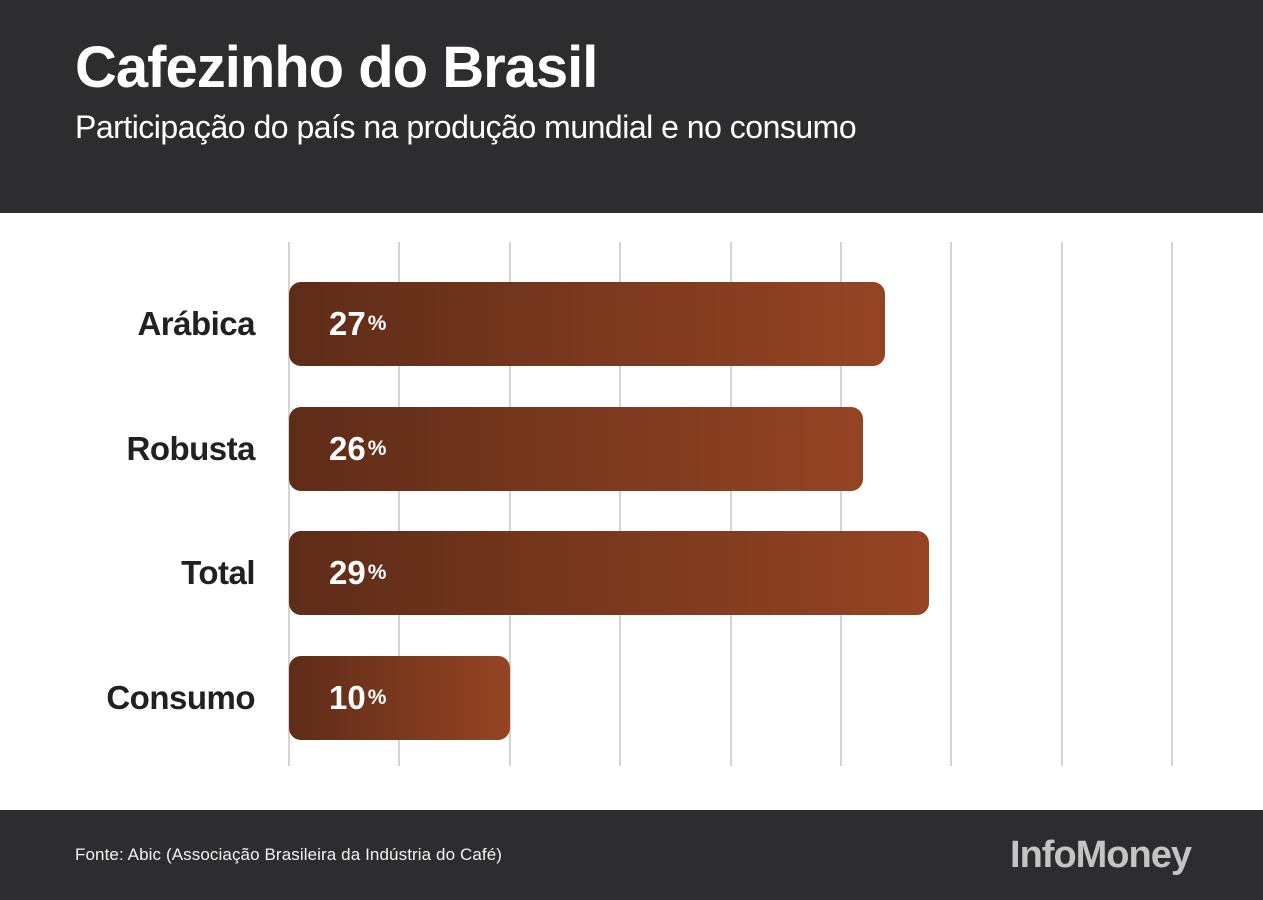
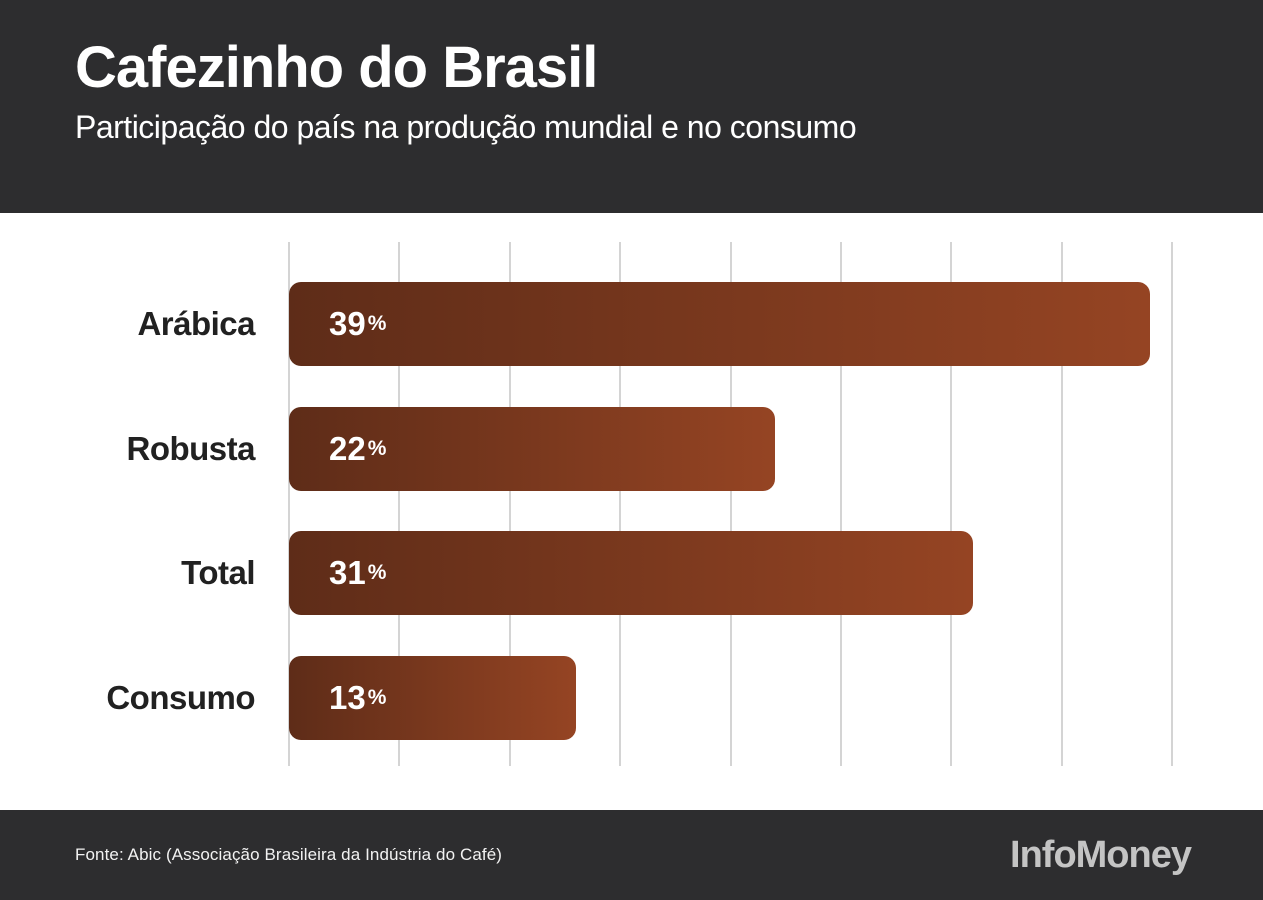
Arábica: 27 -> 39
Robusta: 26 -> 22
Total: 29 -> 31
Consumo: 10 -> 13
